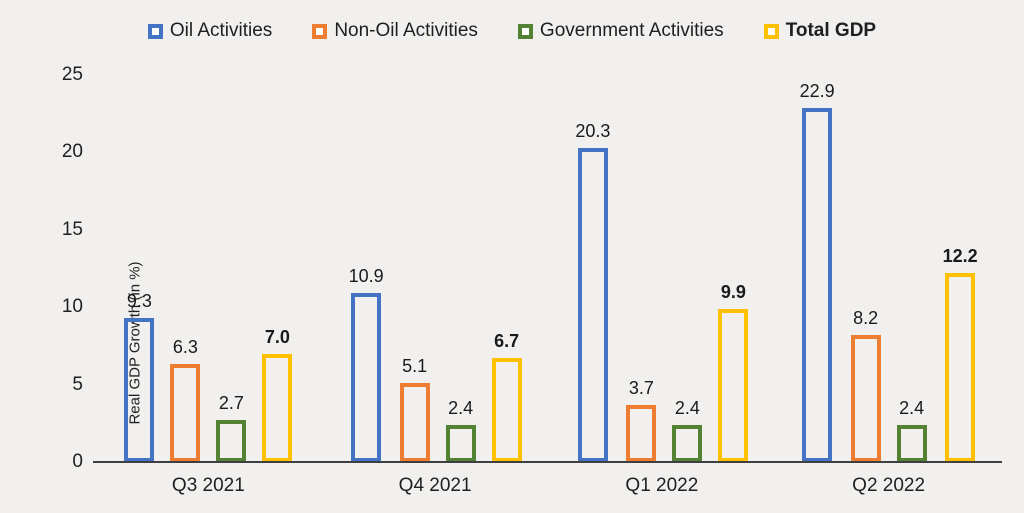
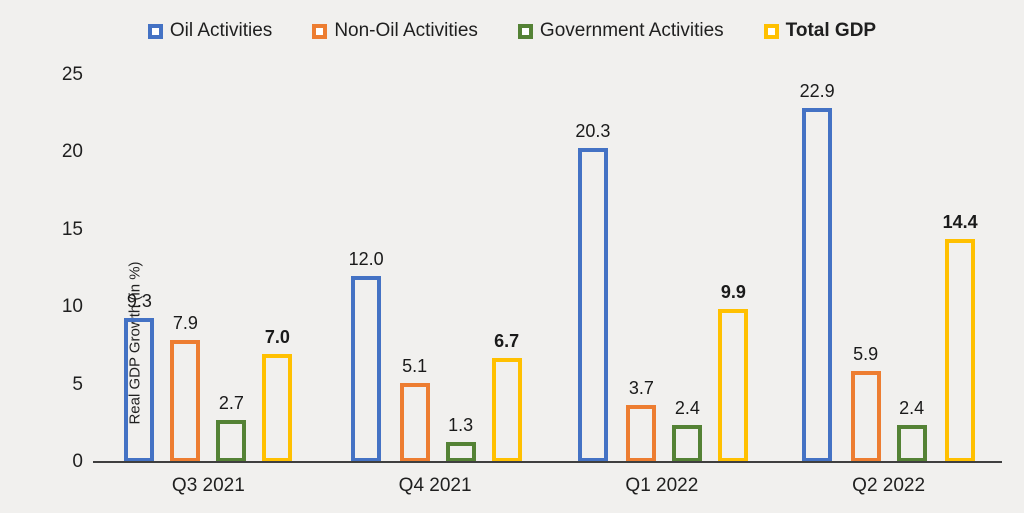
Non-Oil Activities/Q3 2021: 6.3 -> 7.9
Oil Activities/Q4 2021: 10.9 -> 12.0
Government Activities/Q4 2021: 2.4 -> 1.3
Non-Oil Activities/Q2 2022: 8.2 -> 5.9
Total GDP/Q2 2022: 12.2 -> 14.4
